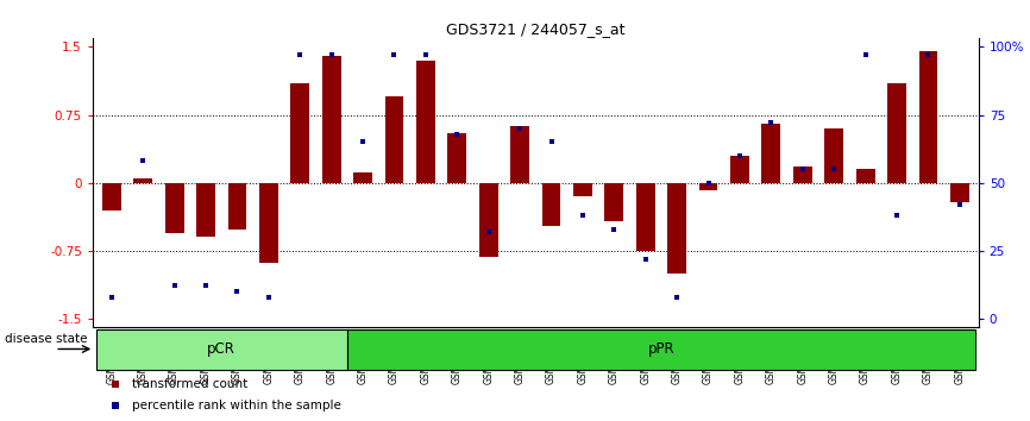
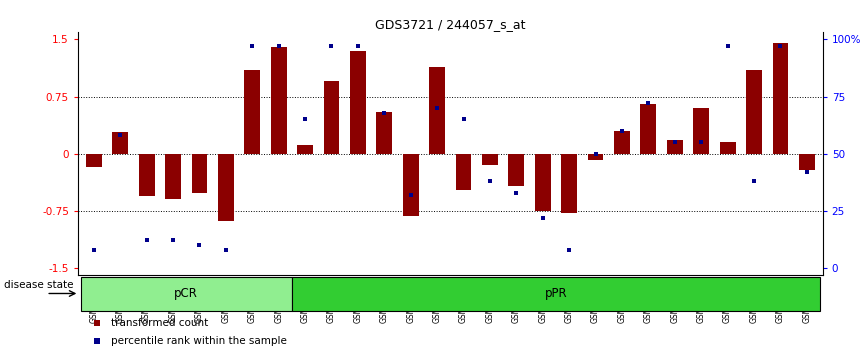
GSM559062: -0.30 -> -0.18
GSM559063: 0.05 -> 0.28
GSM559047: 0.62 -> 1.14
GSM559052: -1.00 -> -0.78
